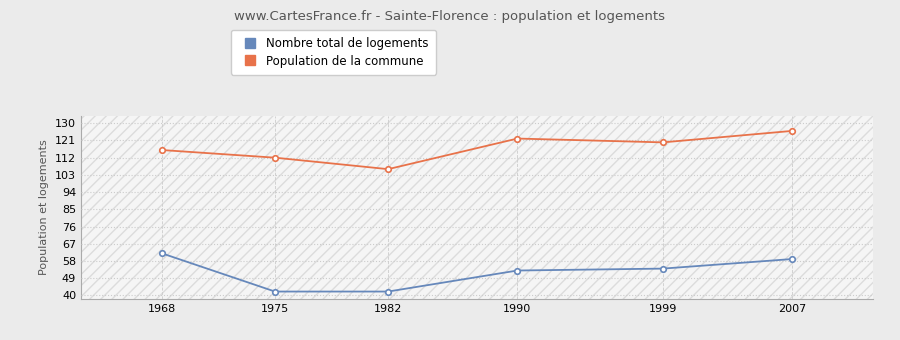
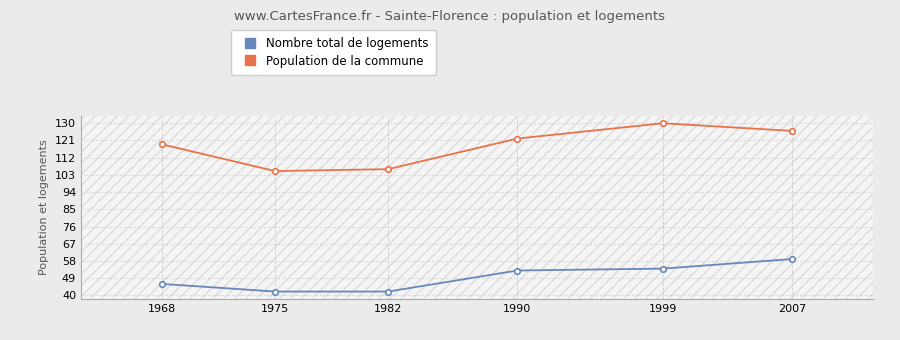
Nombre total de logements/1968: 62 -> 46
Population de la commune/1968: 116 -> 119
Population de la commune/1975: 112 -> 105
Population de la commune/1999: 120 -> 130
